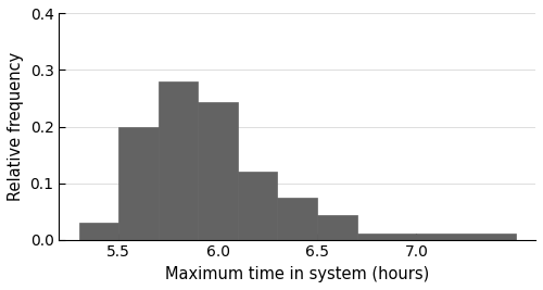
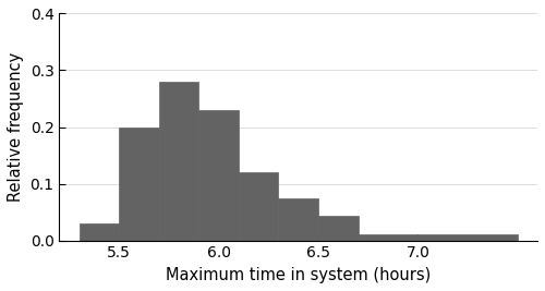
6.0: 0.244 -> 0.230
